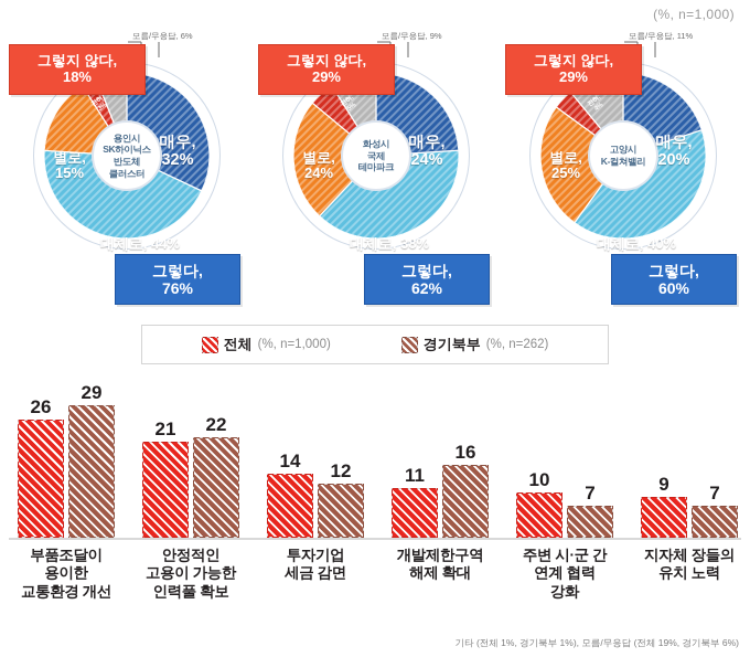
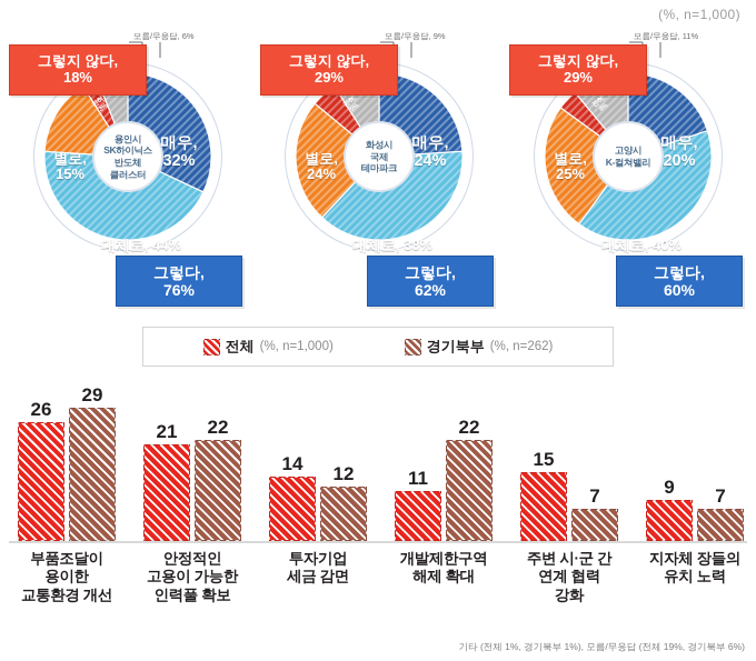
경기북부/개발제한구역 해제 확대: 16 -> 22
전체/주변 시·군 간 연계 협력 강화: 10 -> 15
